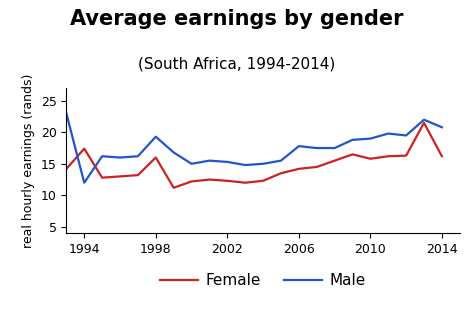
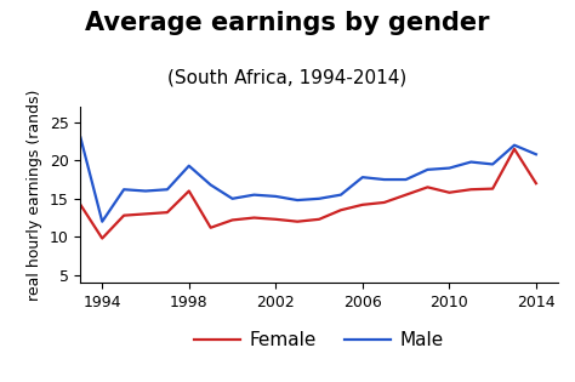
Female/1994: 17.4 -> 9.8
Female/2014: 16.2 -> 17.0
